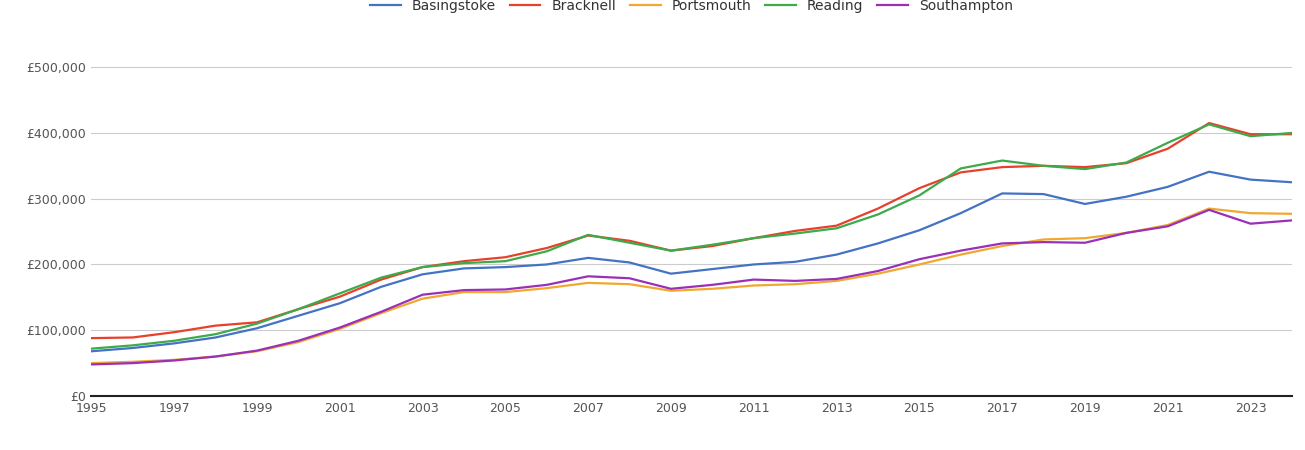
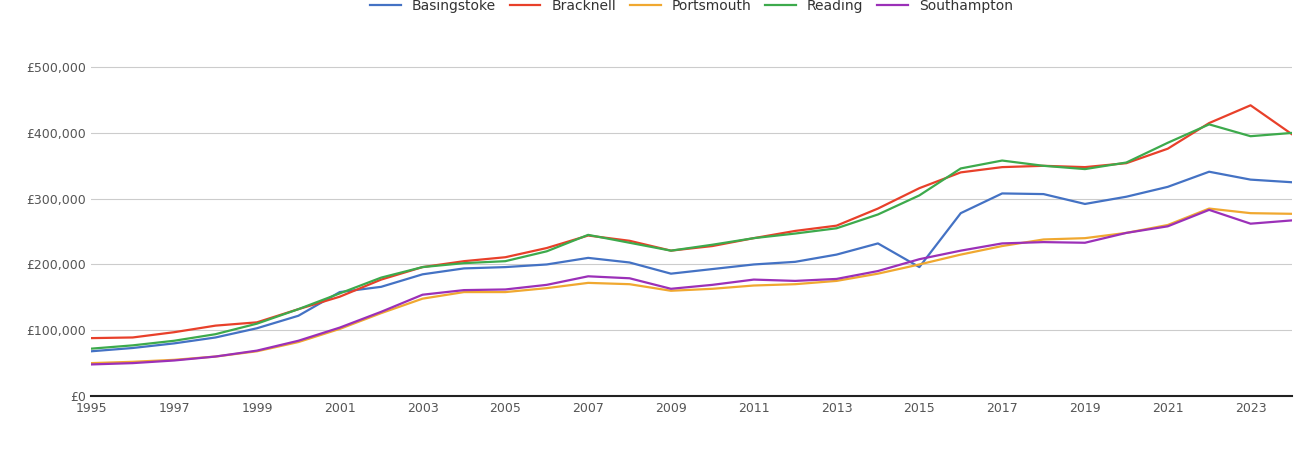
Basingstoke/2001: £141,000 -> £158,000
Basingstoke/2015: £252,000 -> £196,000
Bracknell/2023: £398,000 -> £442,000
